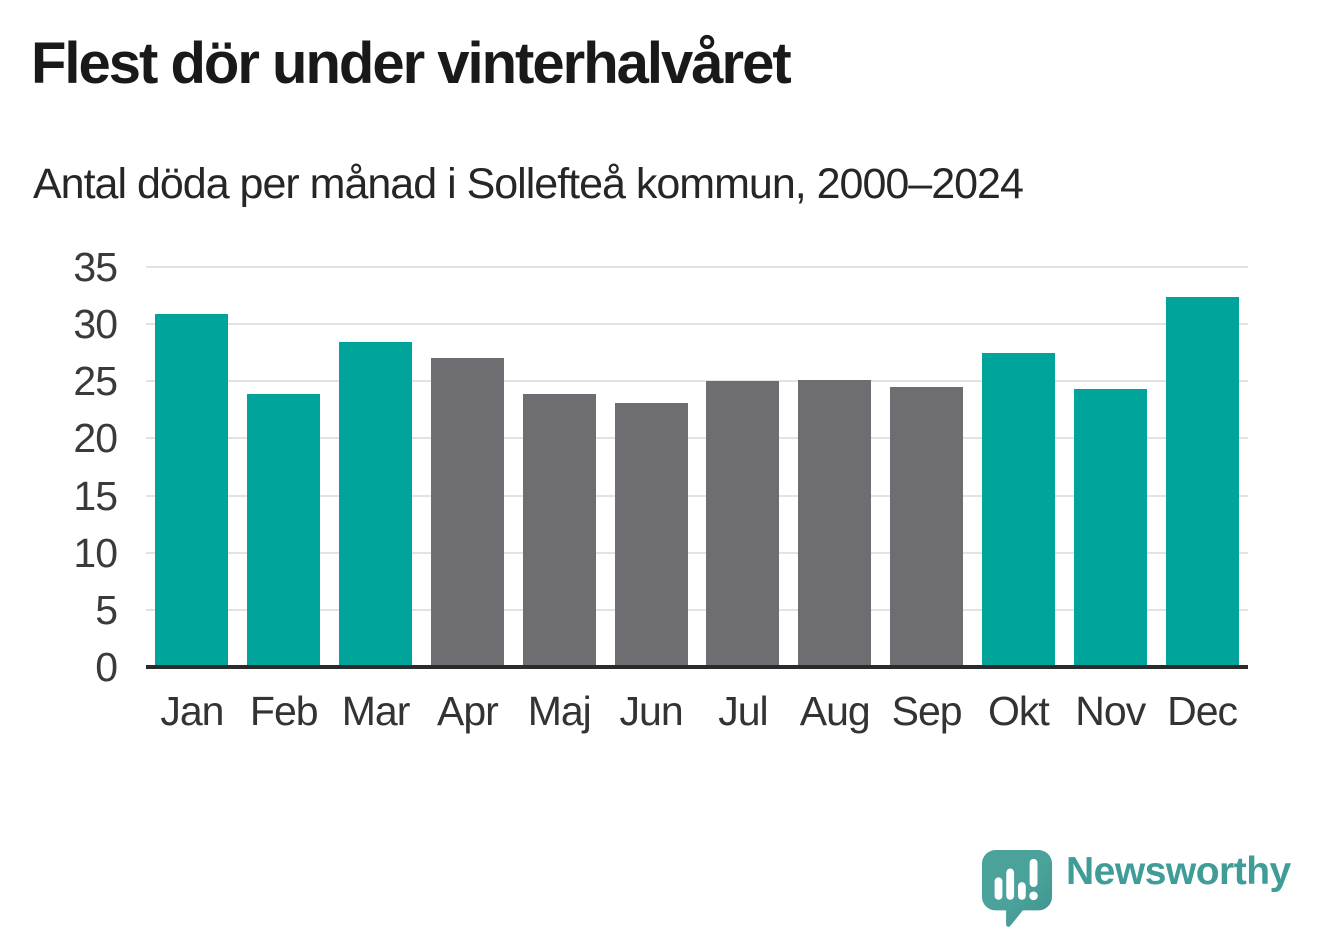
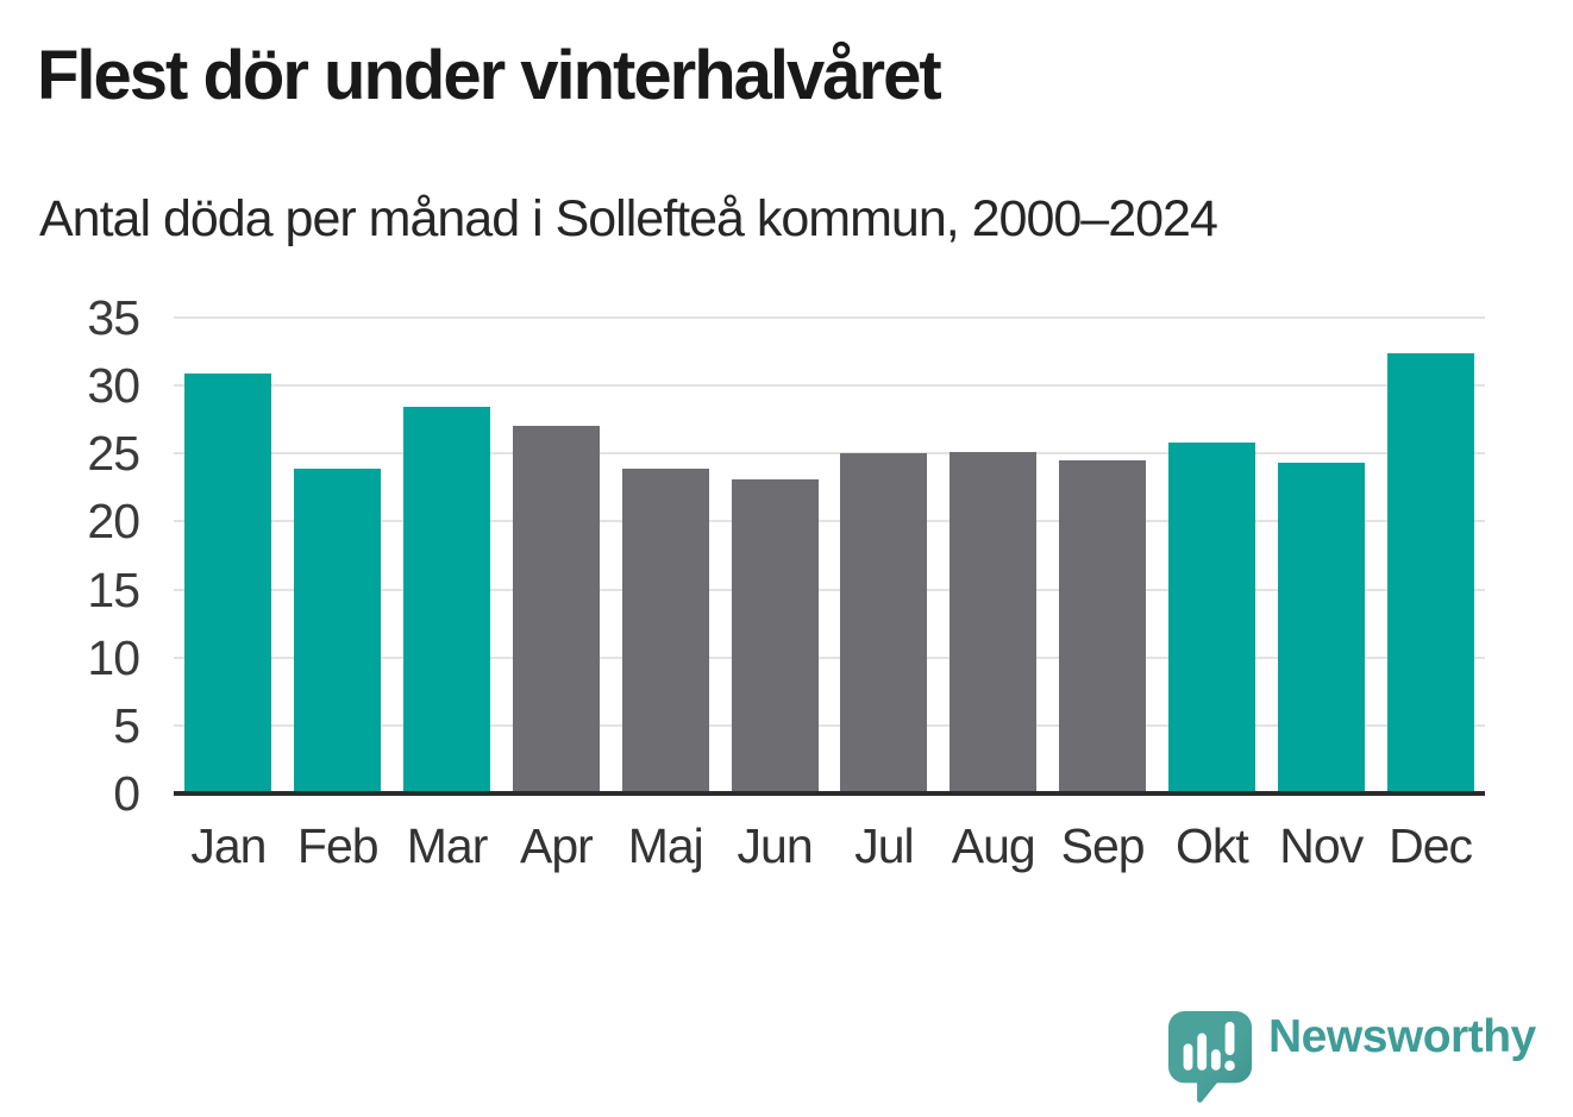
Okt: 27.5 -> 25.8
